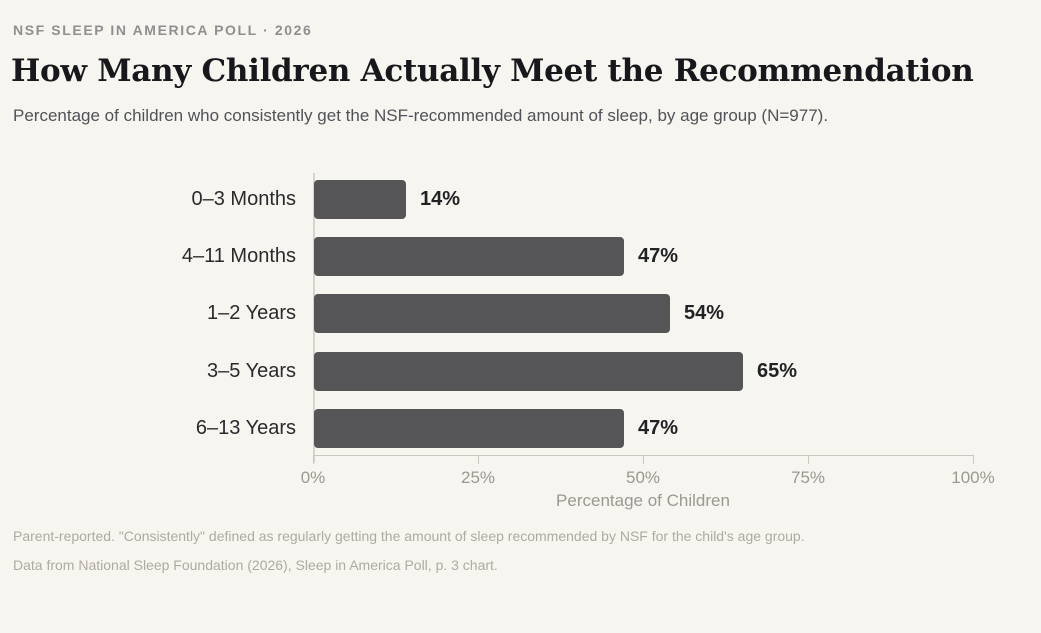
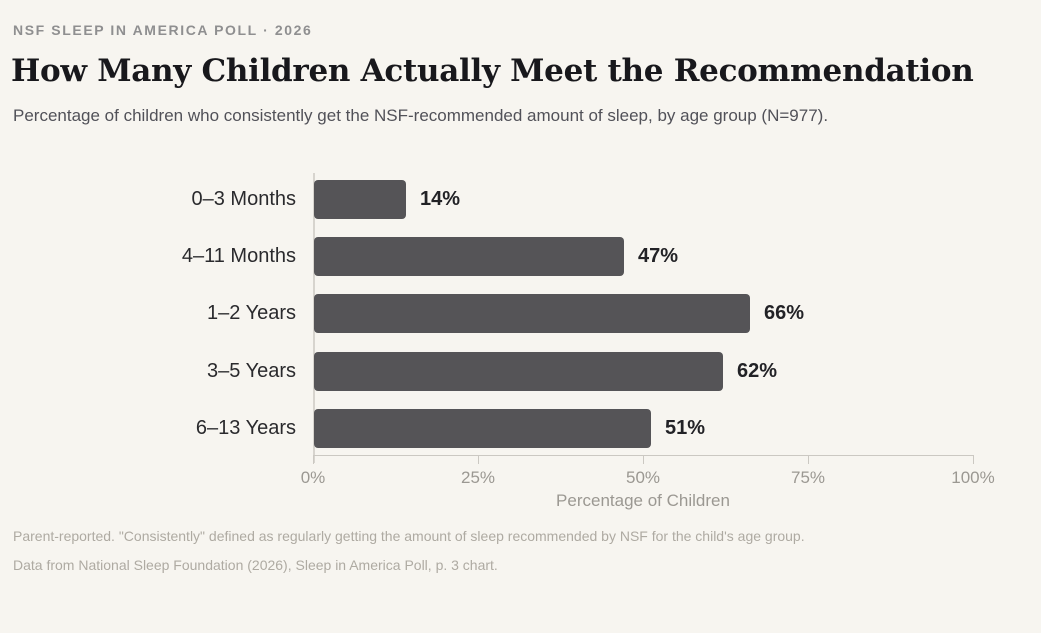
1–2 Years: 54% -> 66%
3–5 Years: 65% -> 62%
6–13 Years: 47% -> 51%
